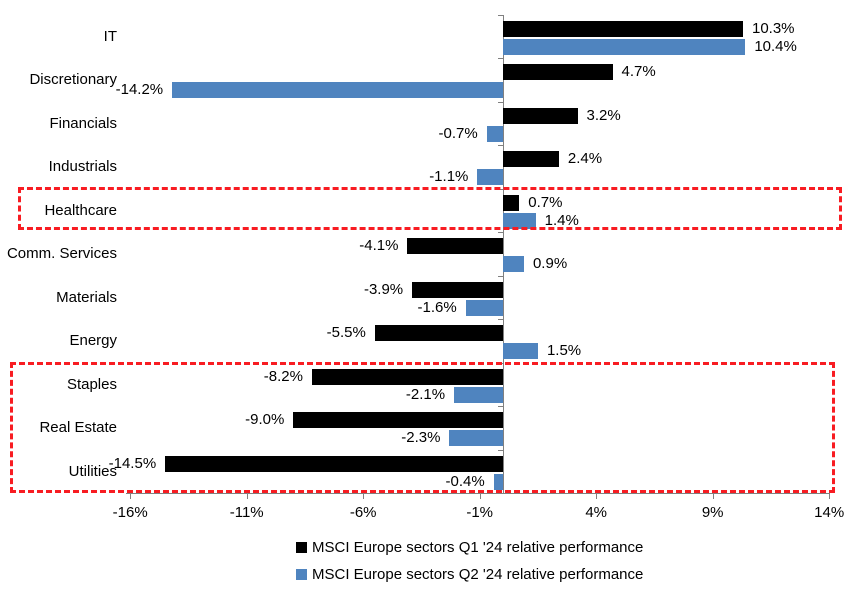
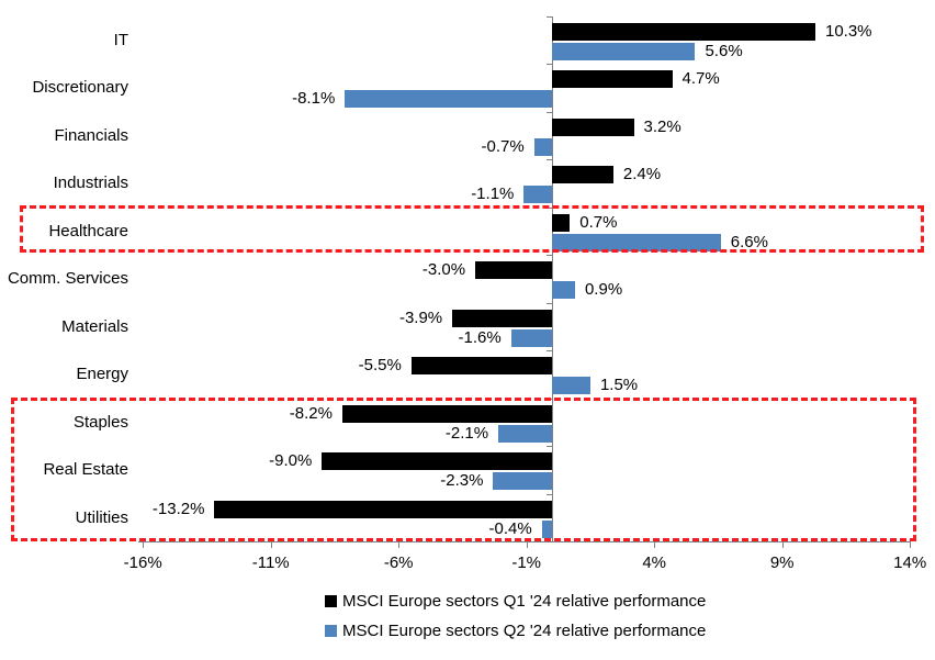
MSCI Europe sectors Q2 '24 relative performance/IT: 10.4% -> 5.6%
MSCI Europe sectors Q2 '24 relative performance/Discretionary: -14.2% -> -8.1%
MSCI Europe sectors Q2 '24 relative performance/Healthcare: 1.4% -> 6.6%
MSCI Europe sectors Q1 '24 relative performance/Comm. Services: -4.1% -> -3.0%
MSCI Europe sectors Q1 '24 relative performance/Utilities: -14.5% -> -13.2%
